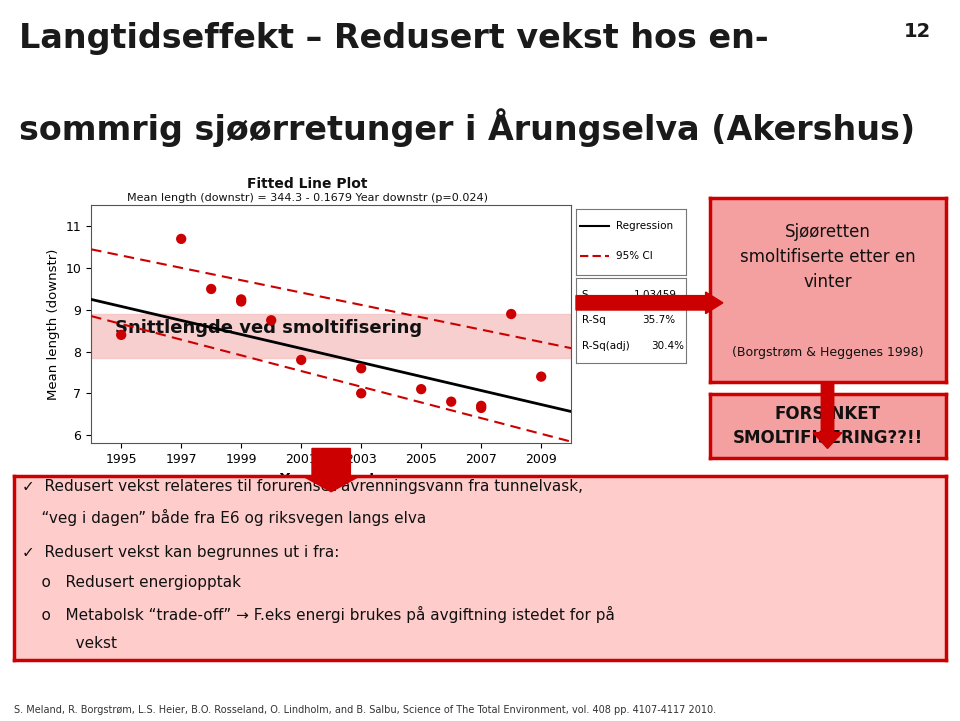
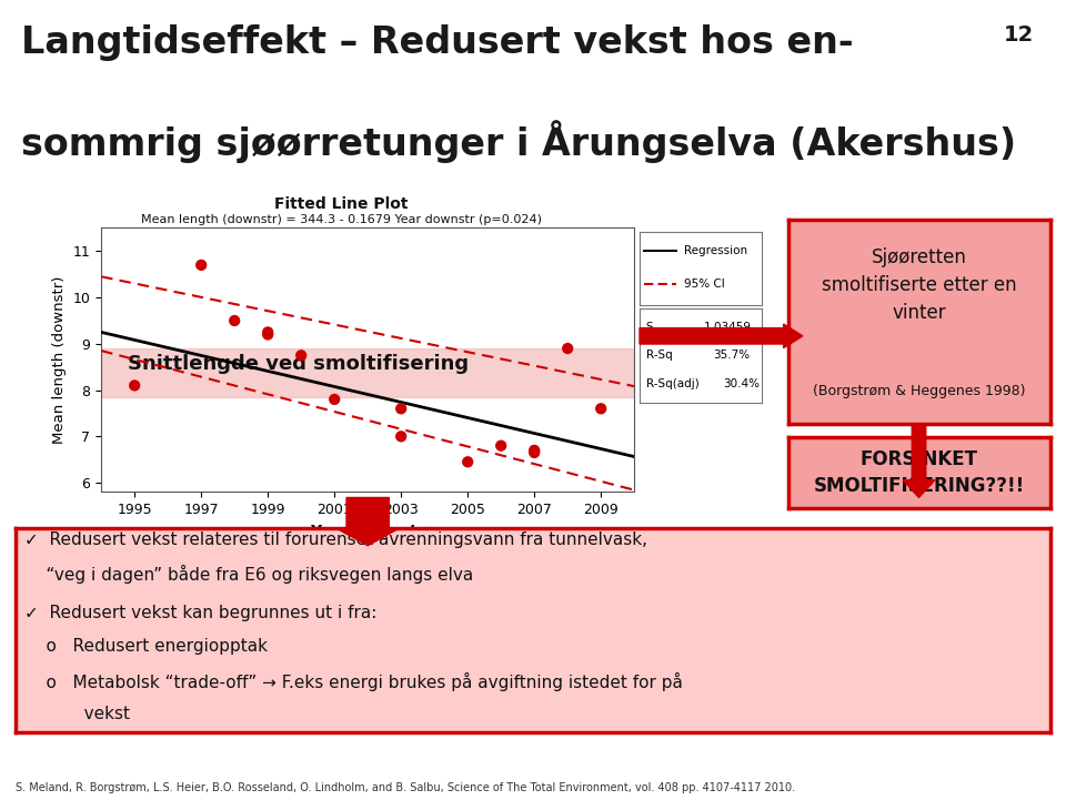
1995: 8.40 -> 8.10
2005: 7.10 -> 6.45
2009: 7.40 -> 7.60
